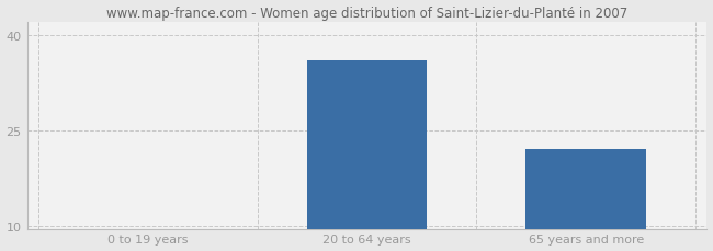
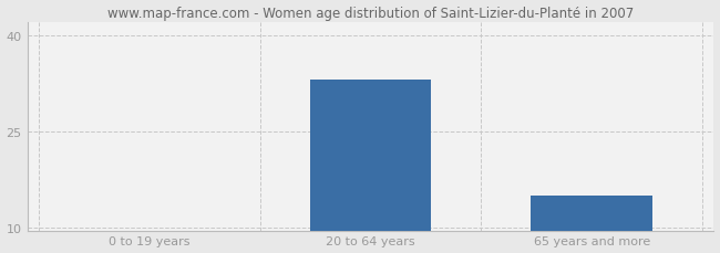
20 to 64 years: 36.0 -> 33.0
65 years and more: 22.0 -> 15.0
